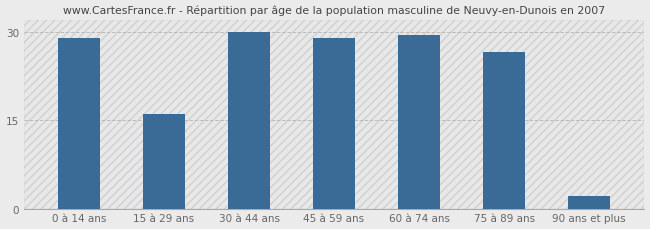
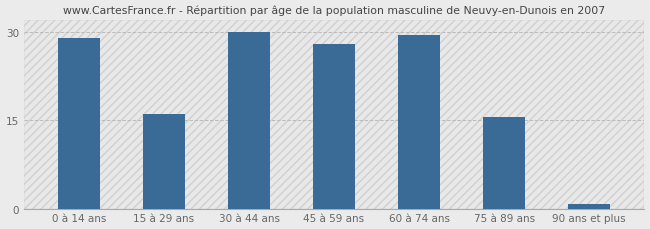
45 à 59 ans: 29.0 -> 28.0
75 à 89 ans: 26.6 -> 15.5
90 ans et plus: 2.2 -> 0.8
